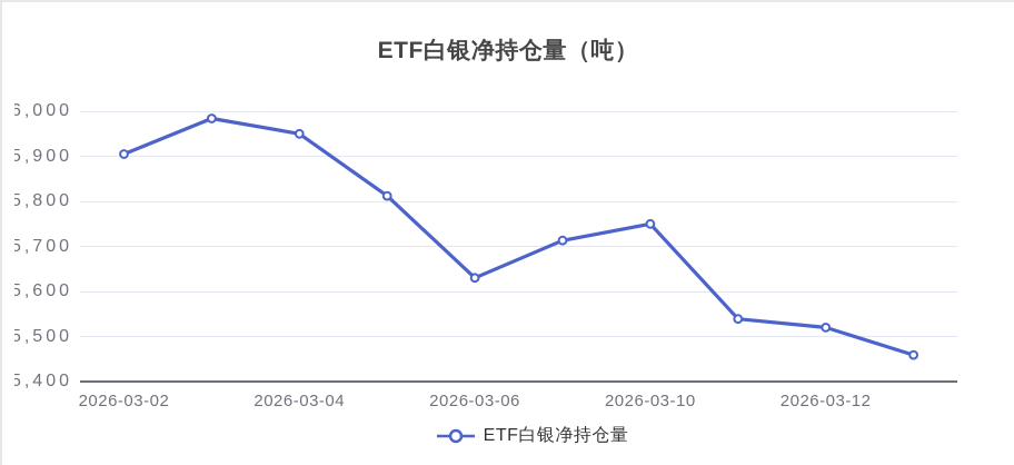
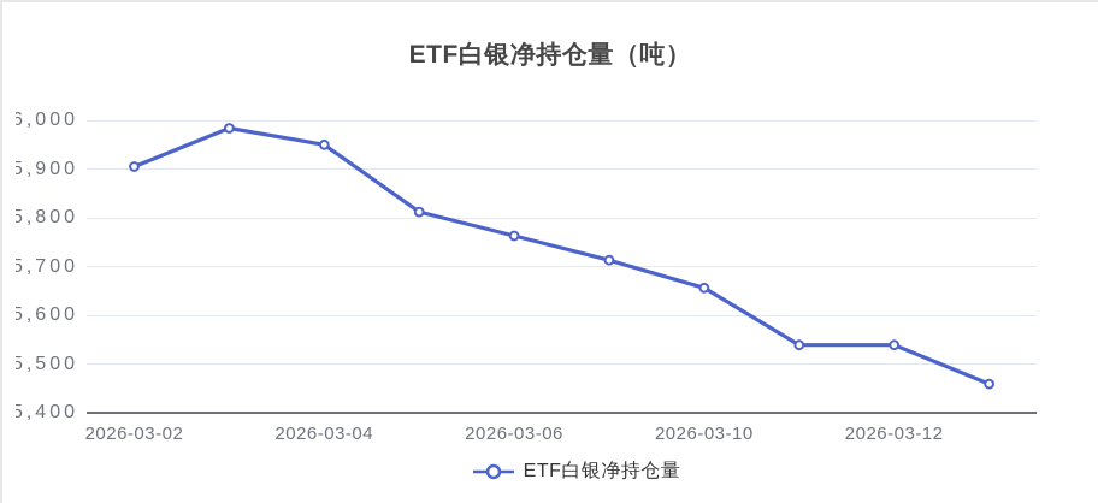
2026-03-06: 5630 -> 5760
2026-03-10: 5750 -> 5660
2026-03-12: 5520 -> 5540
